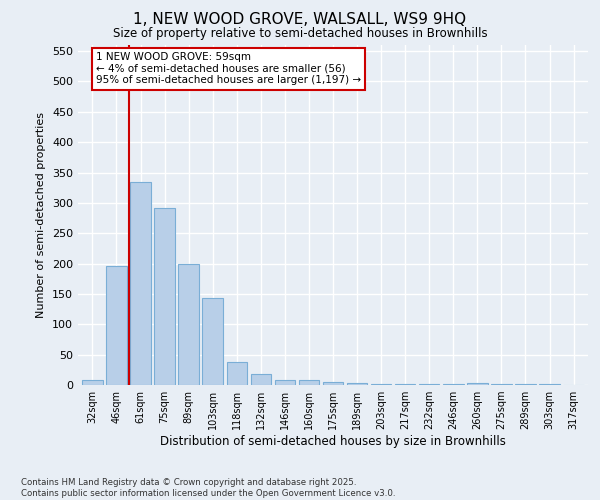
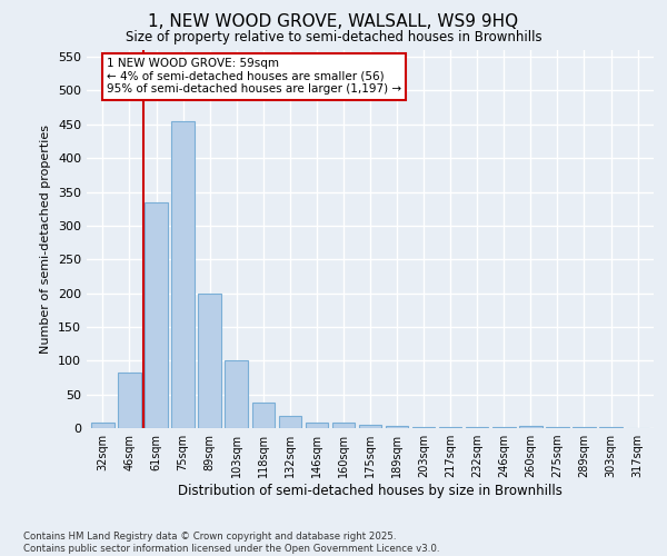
46sqm: 196 -> 83
75sqm: 292 -> 455
103sqm: 144 -> 100
